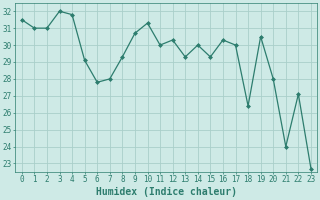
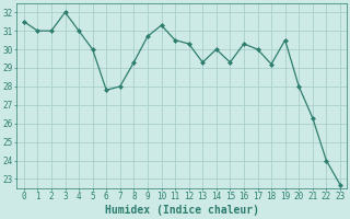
4: 31.8 -> 31.0
5: 29.1 -> 30.0
11: 30.0 -> 30.5
18: 26.4 -> 29.2
21: 24.0 -> 26.3
22: 27.1 -> 24.0
